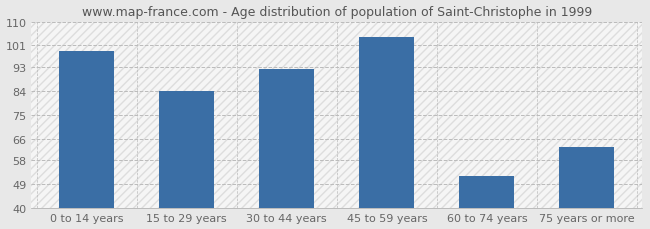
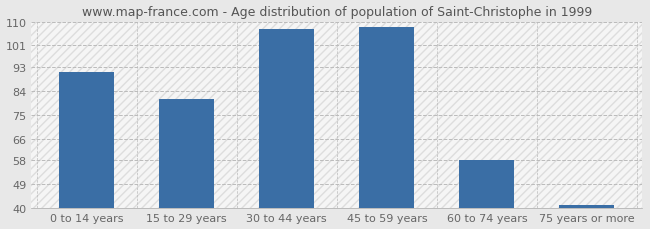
0 to 14 years: 99 -> 91
15 to 29 years: 84 -> 81
30 to 44 years: 92 -> 107
45 to 59 years: 104 -> 108
60 to 74 years: 52 -> 58
75 years or more: 63 -> 41
